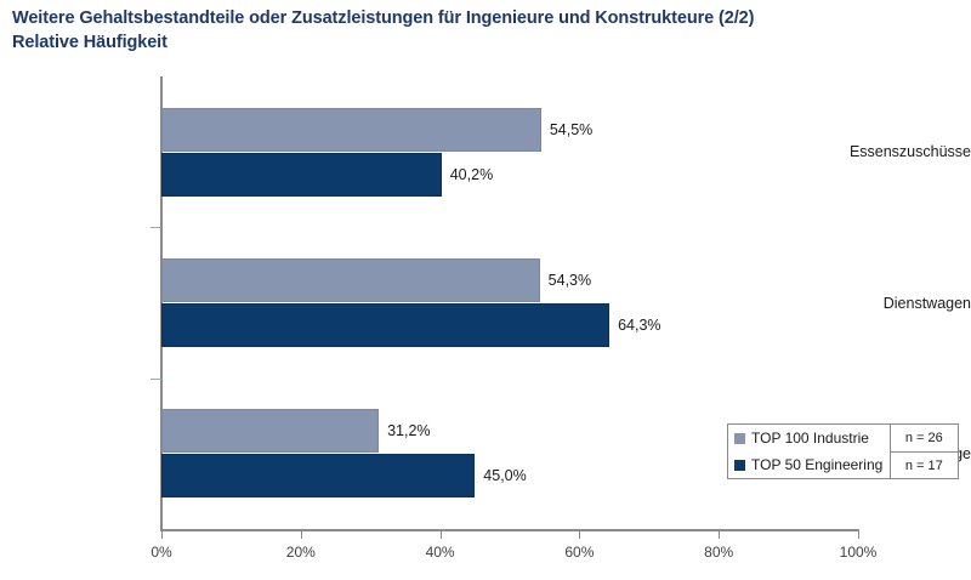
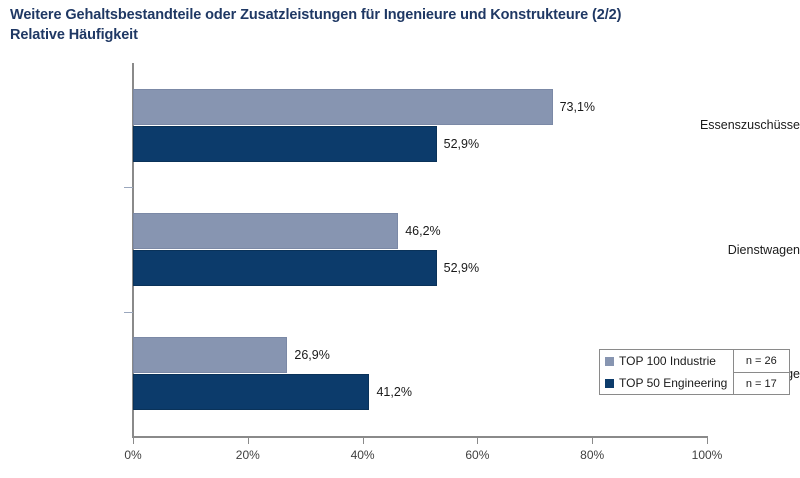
TOP 100 Industrie/Essenszuschüsse: 54,5% -> 73,1%
TOP 50 Engineering/Essenszuschüsse: 40,2% -> 52,9%
TOP 100 Industrie/Dienstwagen: 54,3% -> 46,2%
TOP 50 Engineering/Dienstwagen: 64,3% -> 52,9%
TOP 100 Industrie/Sonstige: 31,2% -> 26,9%
TOP 50 Engineering/Sonstige: 45,0% -> 41,2%
